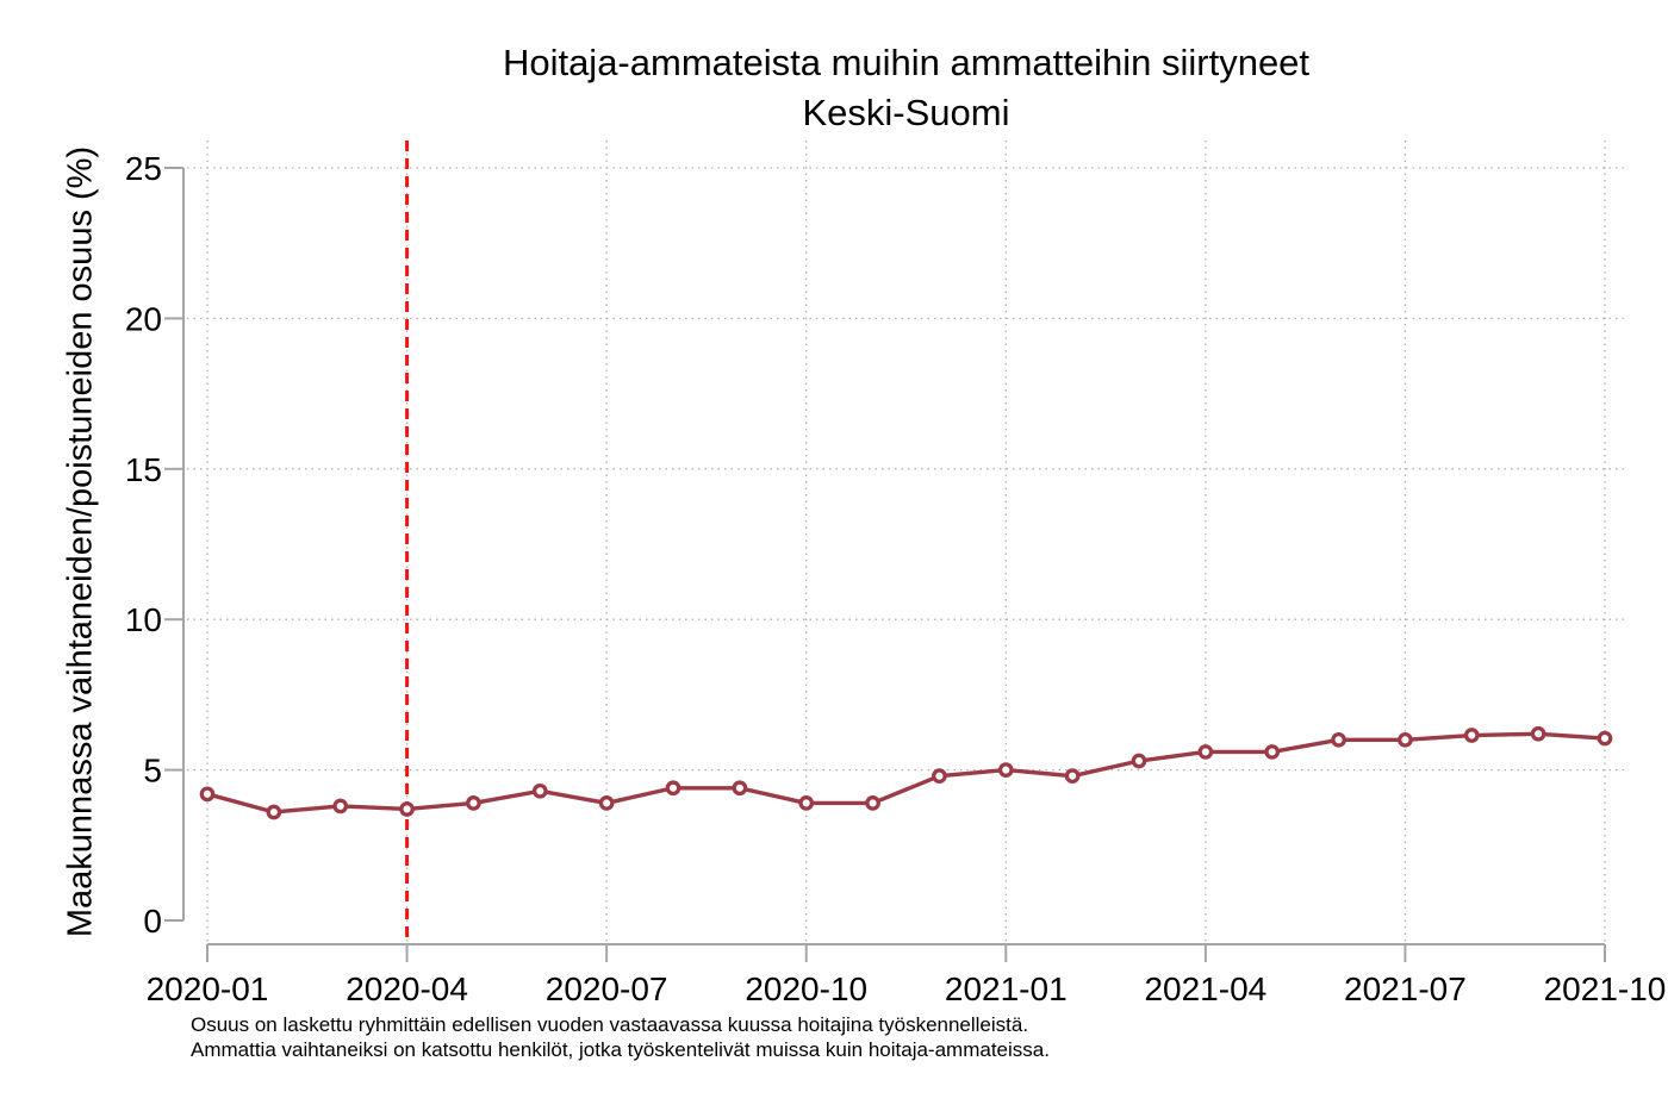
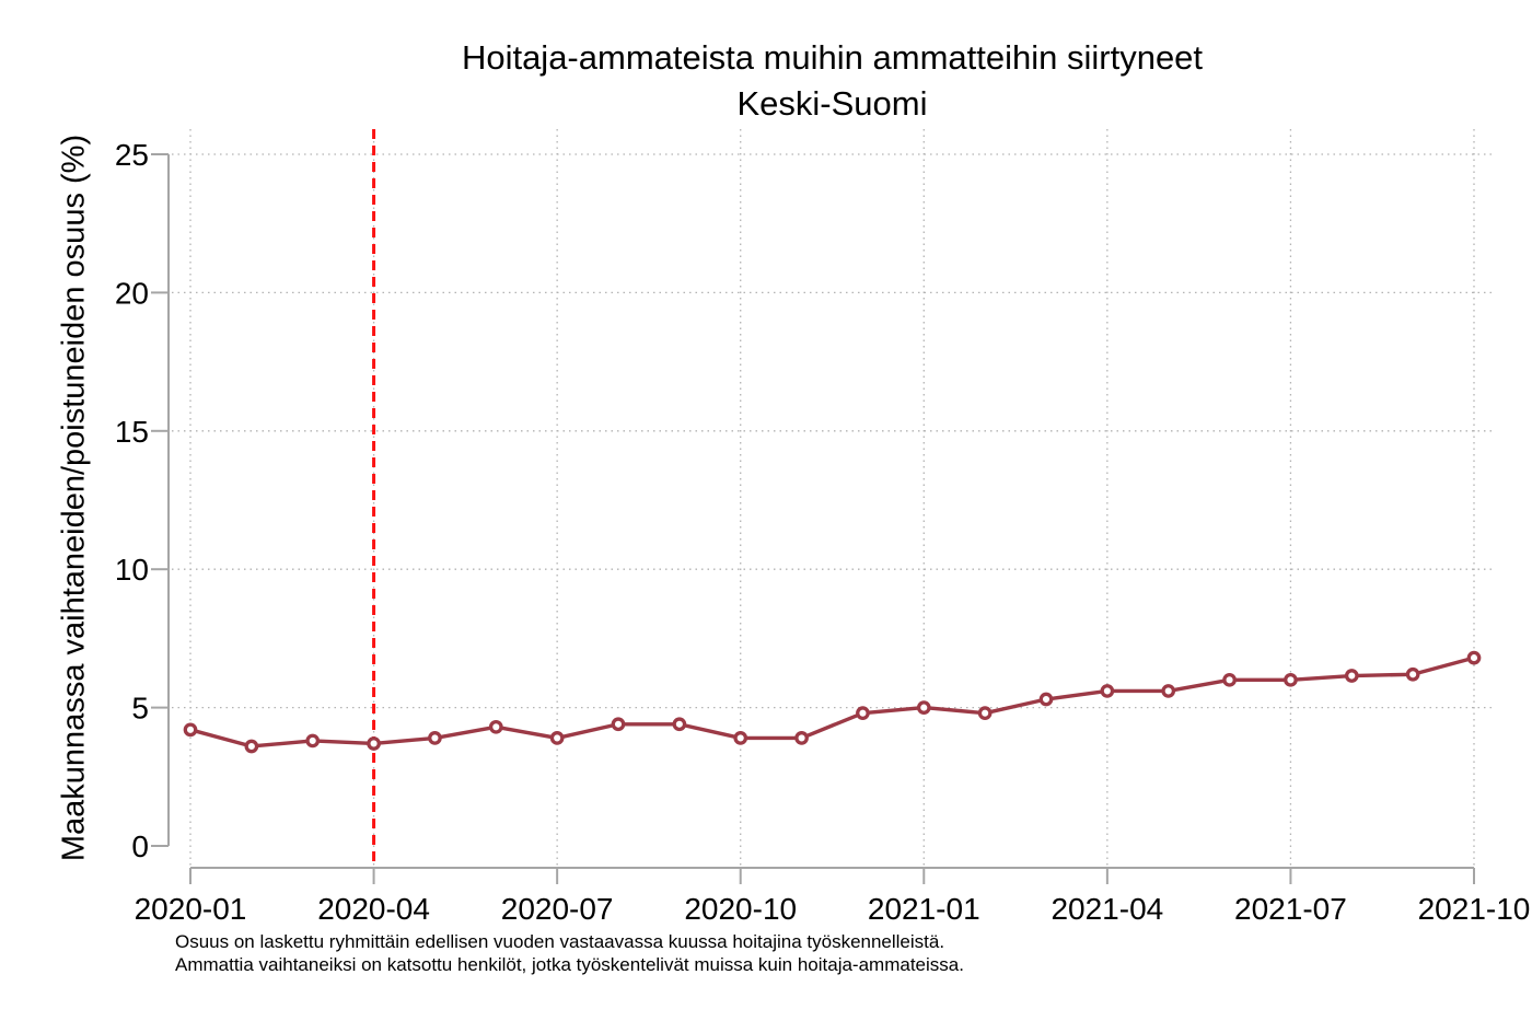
2021-10: 6.0 -> 6.8
